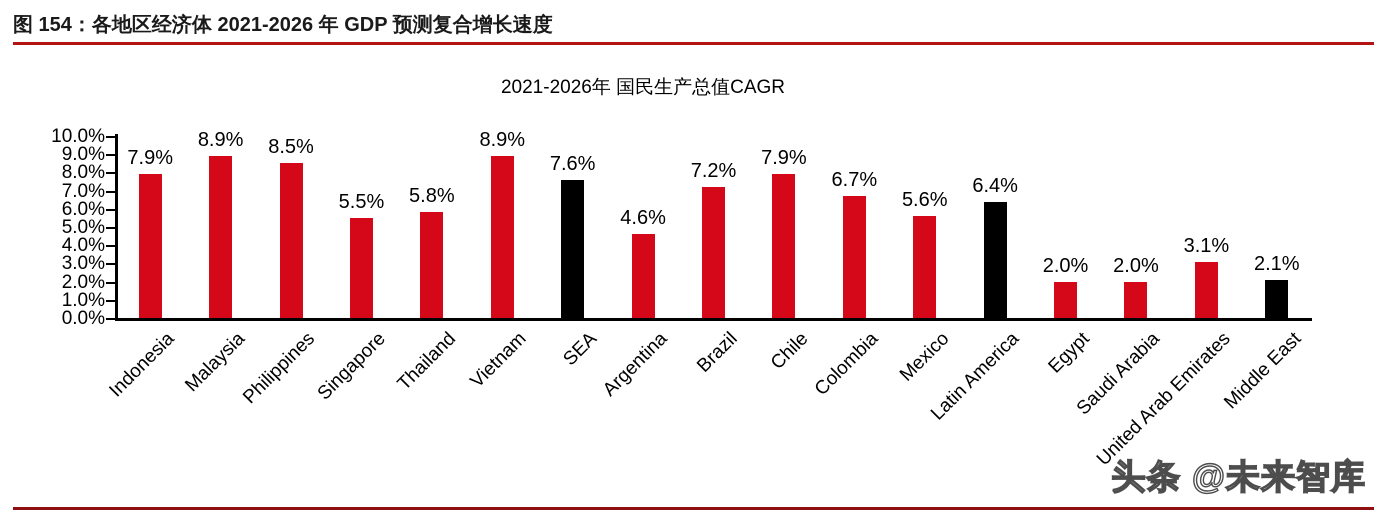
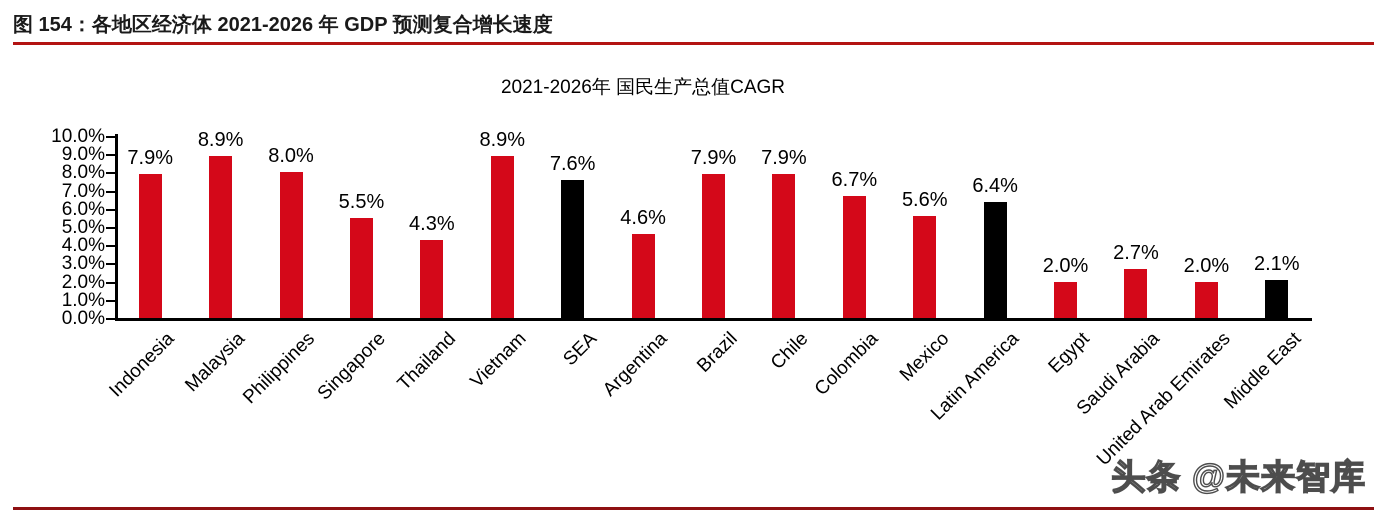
Philippines: 8.5% -> 8.0%
Thailand: 5.8% -> 4.3%
Brazil: 7.2% -> 7.9%
Saudi Arabia: 2.0% -> 2.7%
United Arab Emirates: 3.1% -> 2.0%
